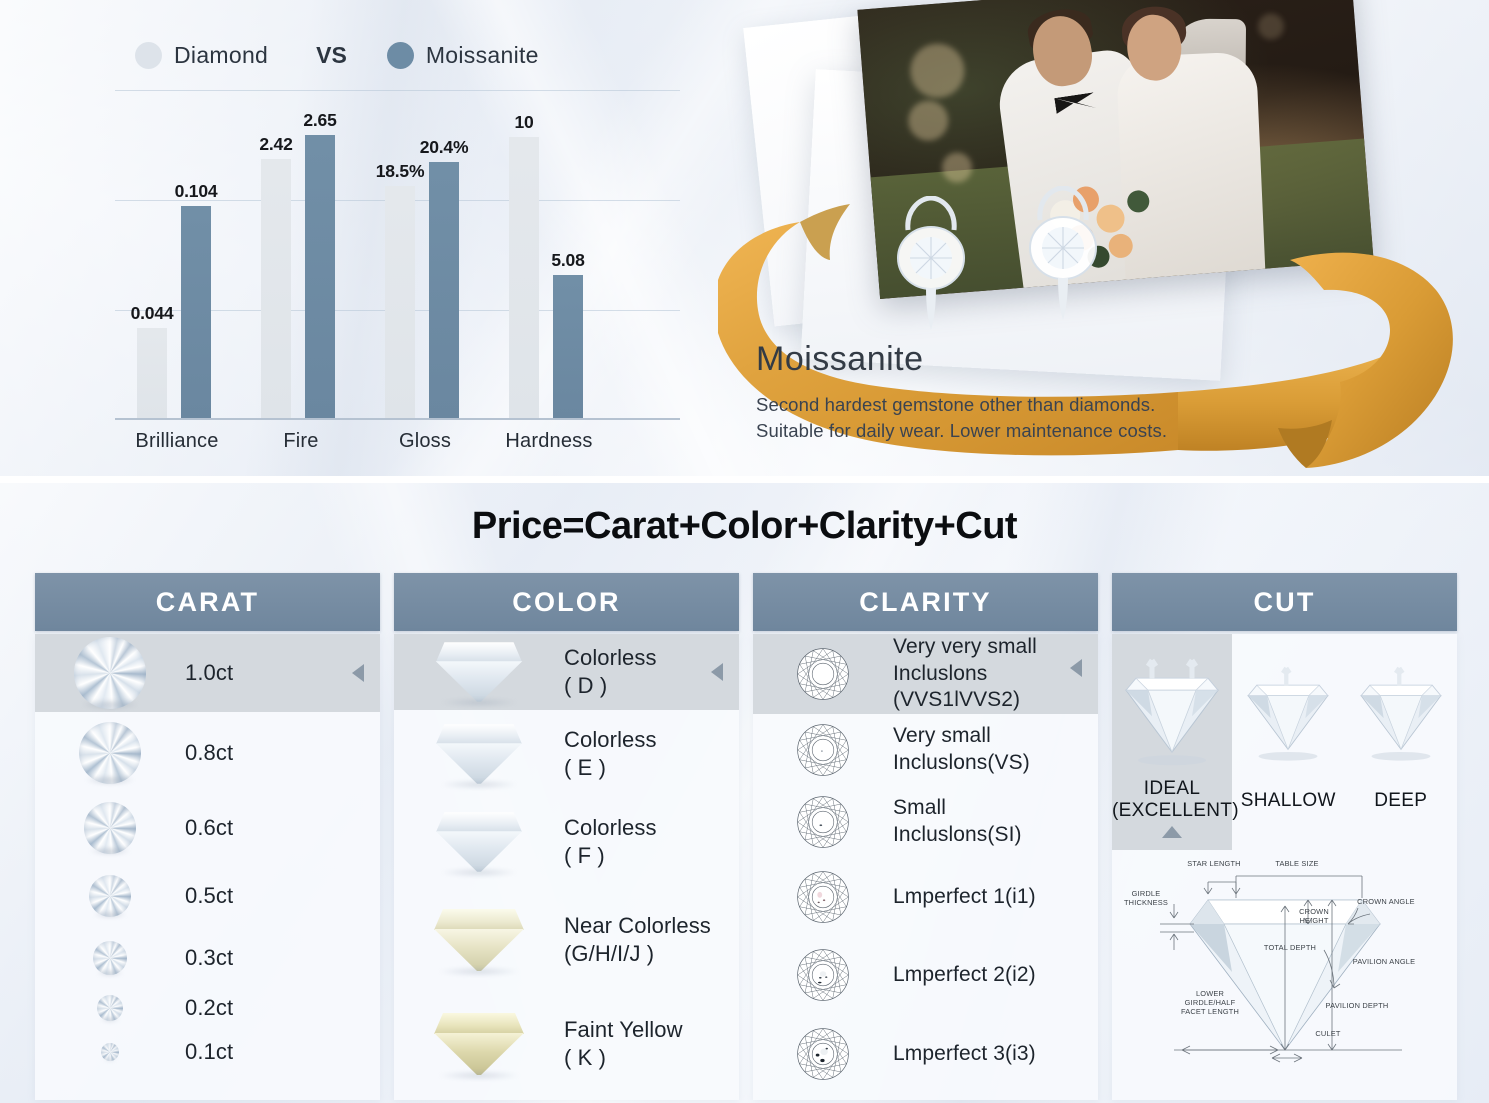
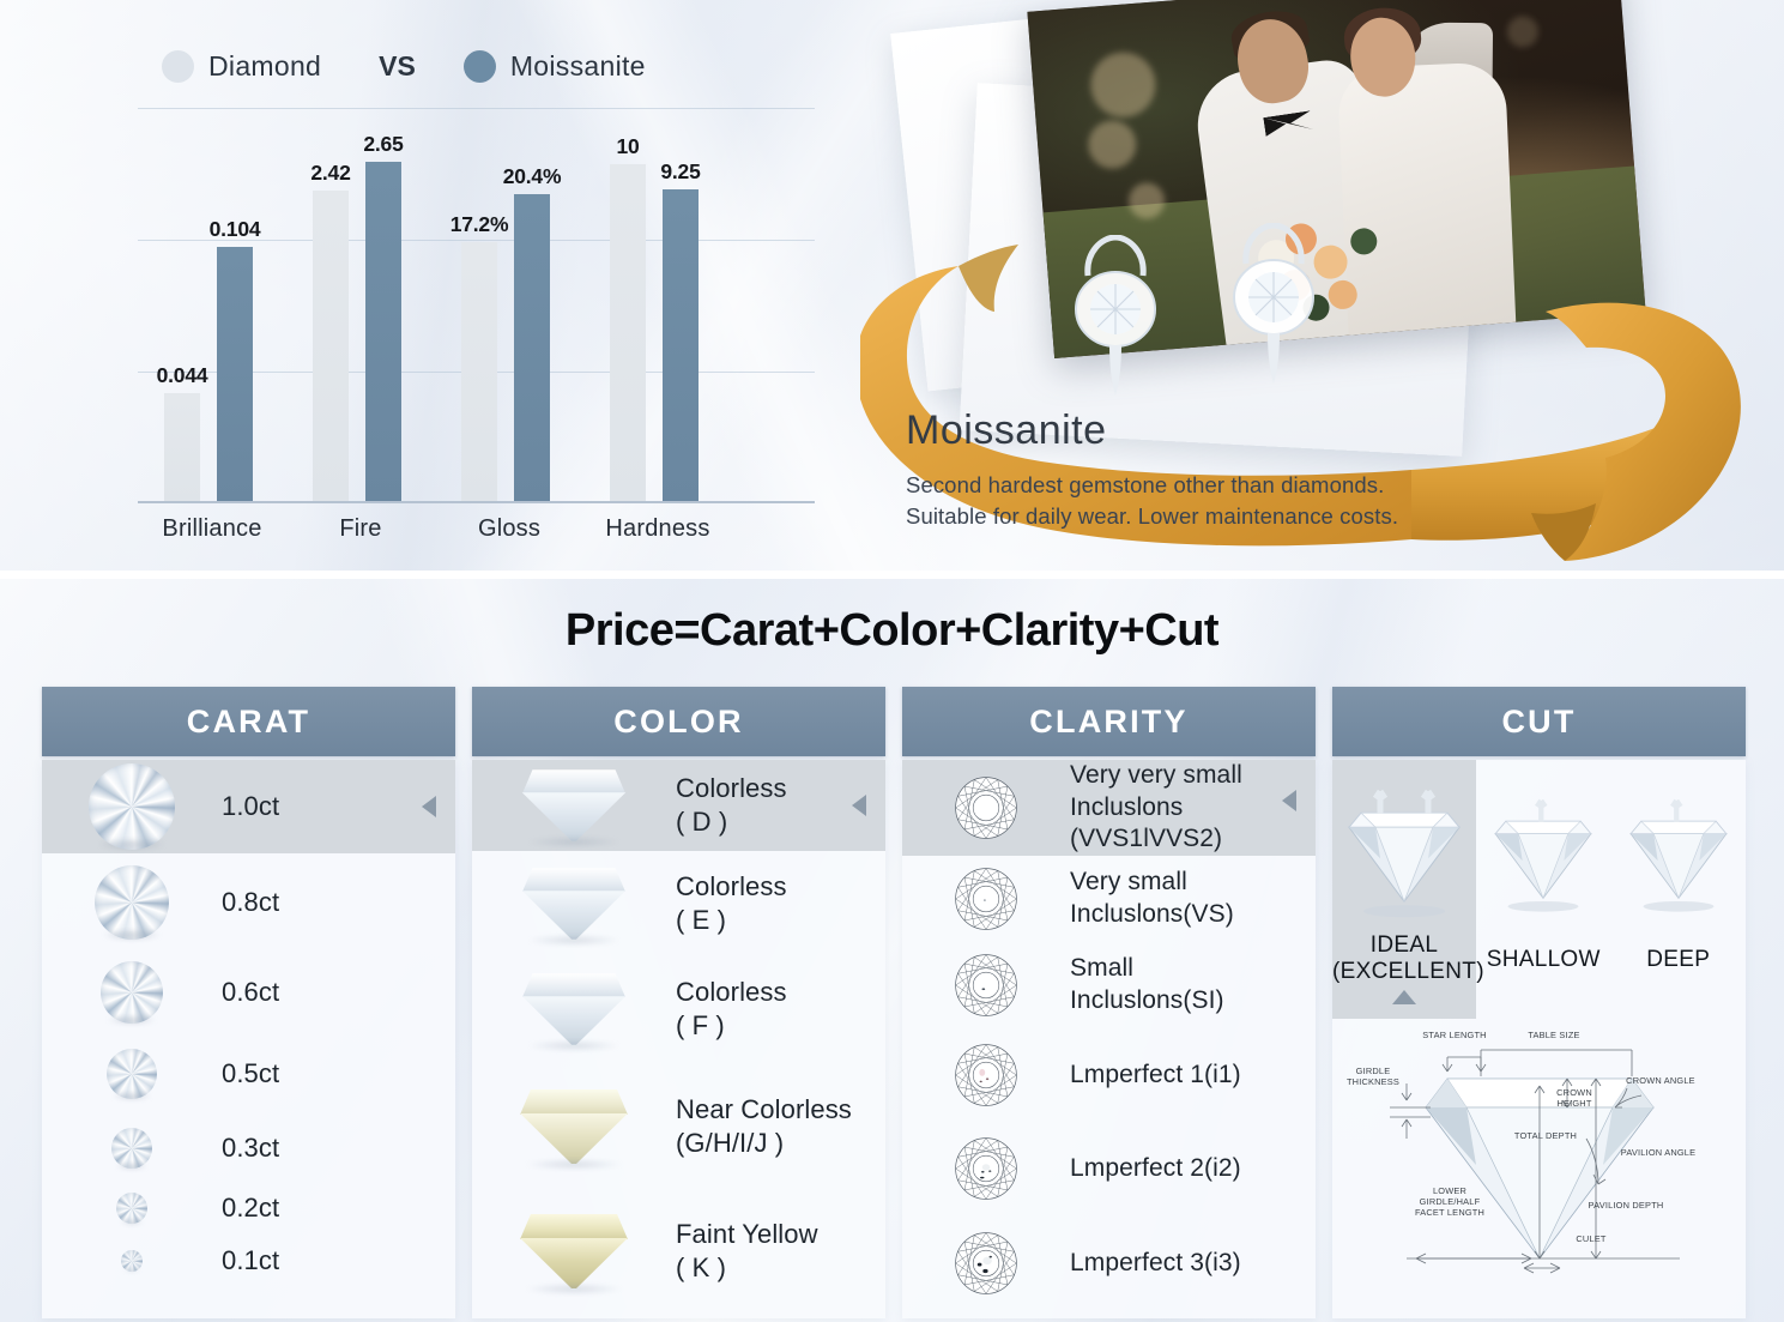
Diamond/Gloss: 18.5% -> 17.2%
Moissanite/Hardness: 5.08 -> 9.25
